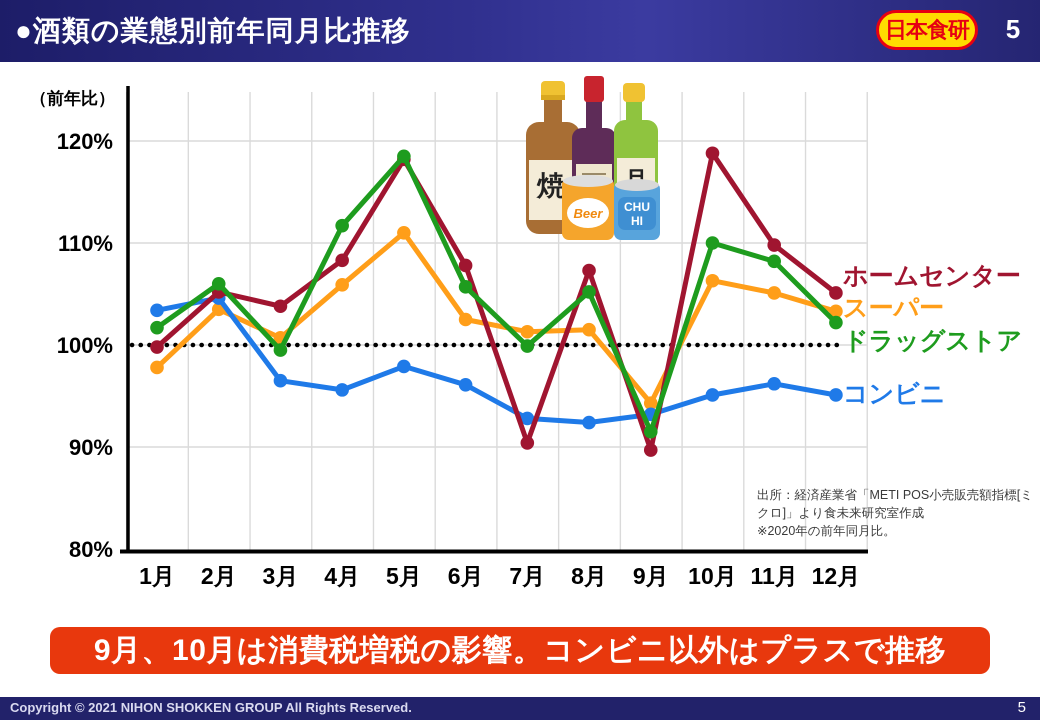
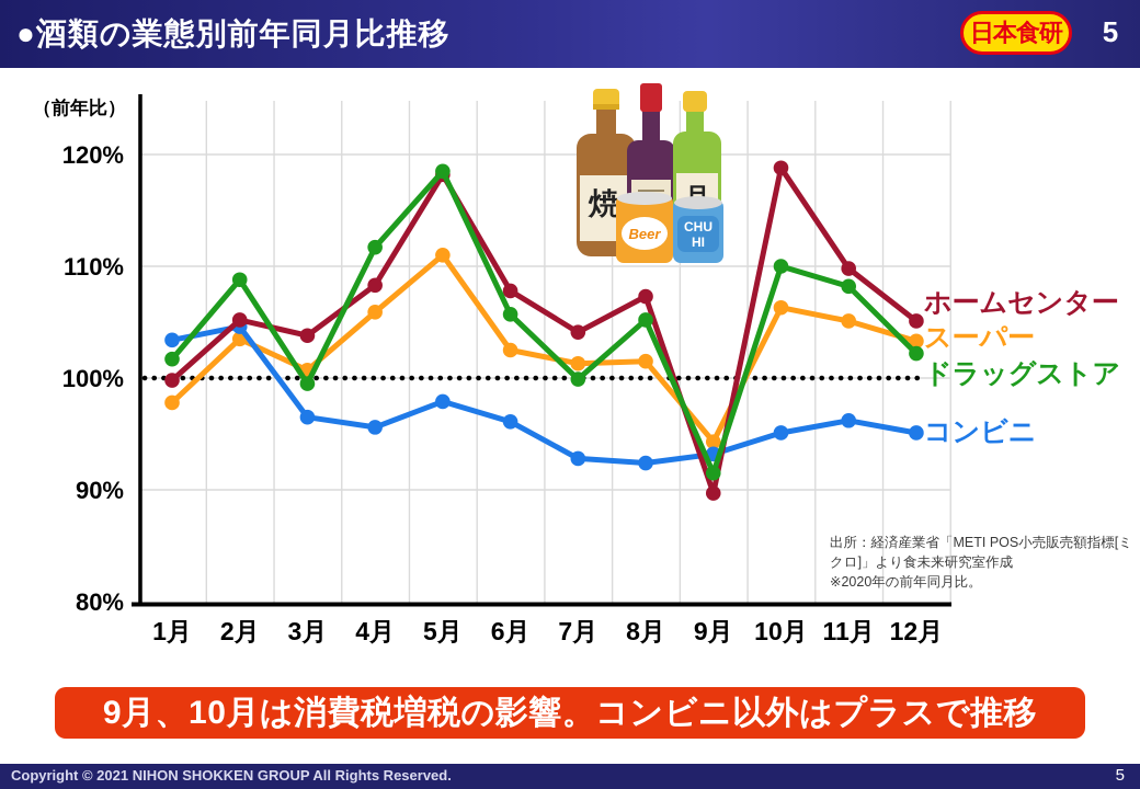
ドラッグストア/2月: 106.0% -> 108.8%
ホームセンター/7月: 90.4% -> 104.1%
